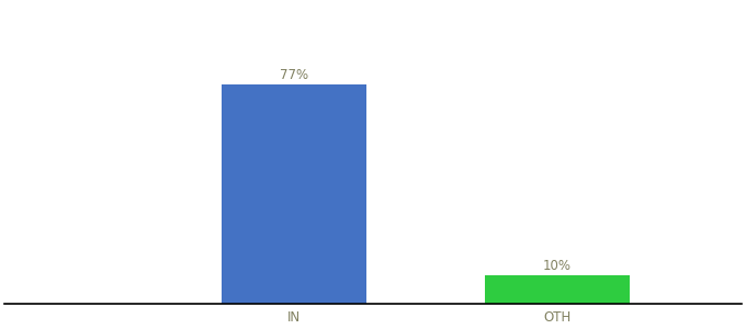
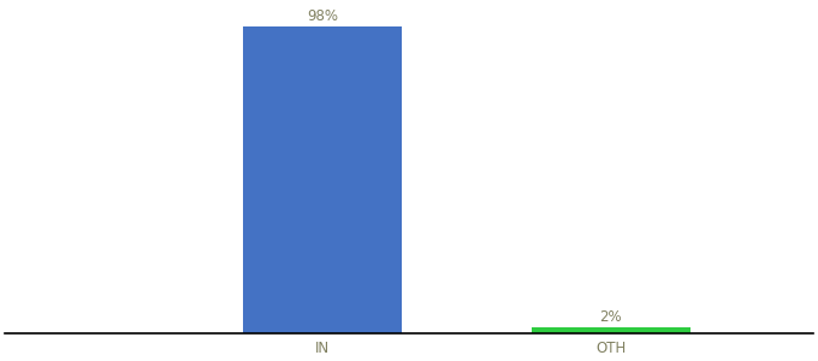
IN: 77% -> 98%
OTH: 10% -> 2%
